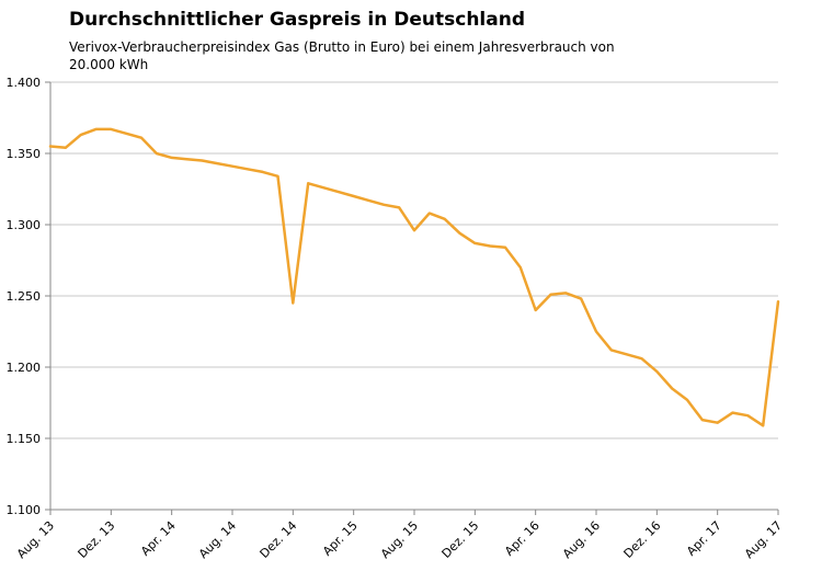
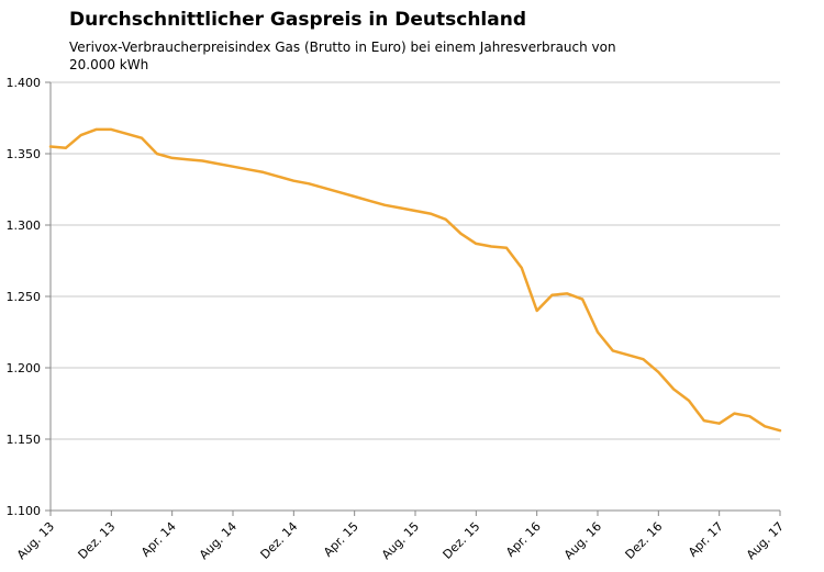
Dez. 14: 1.245 -> 1.331
Aug. 15: 1.296 -> 1.310
Aug. 17: 1.246 -> 1.156
